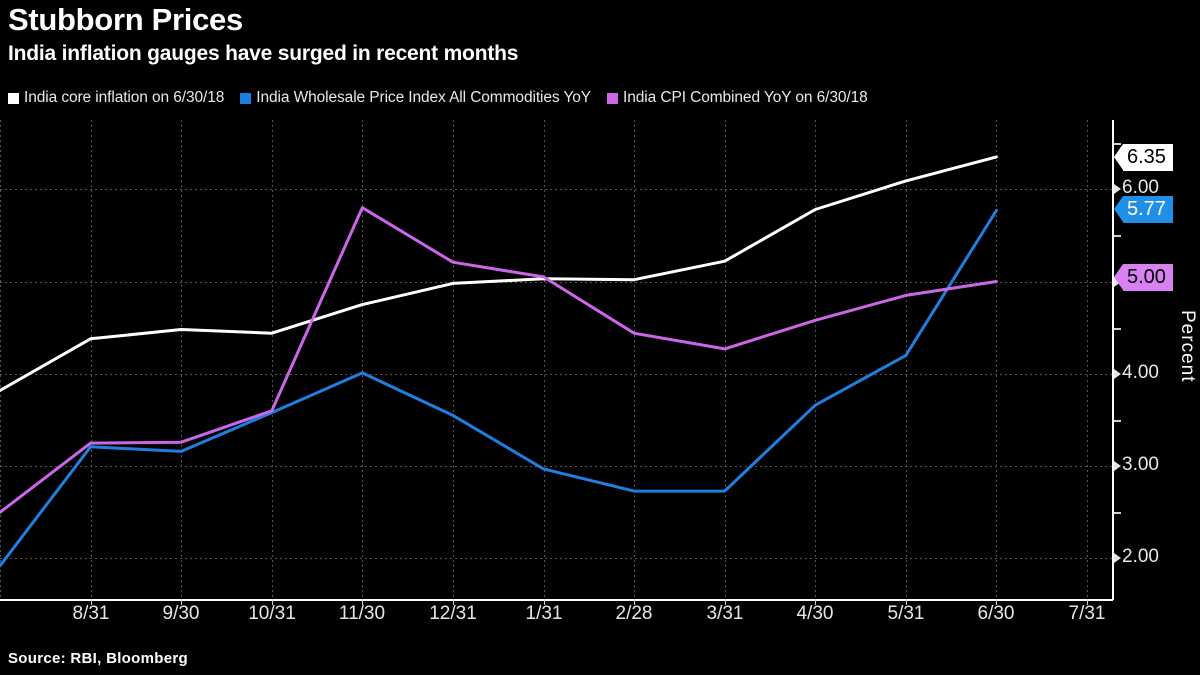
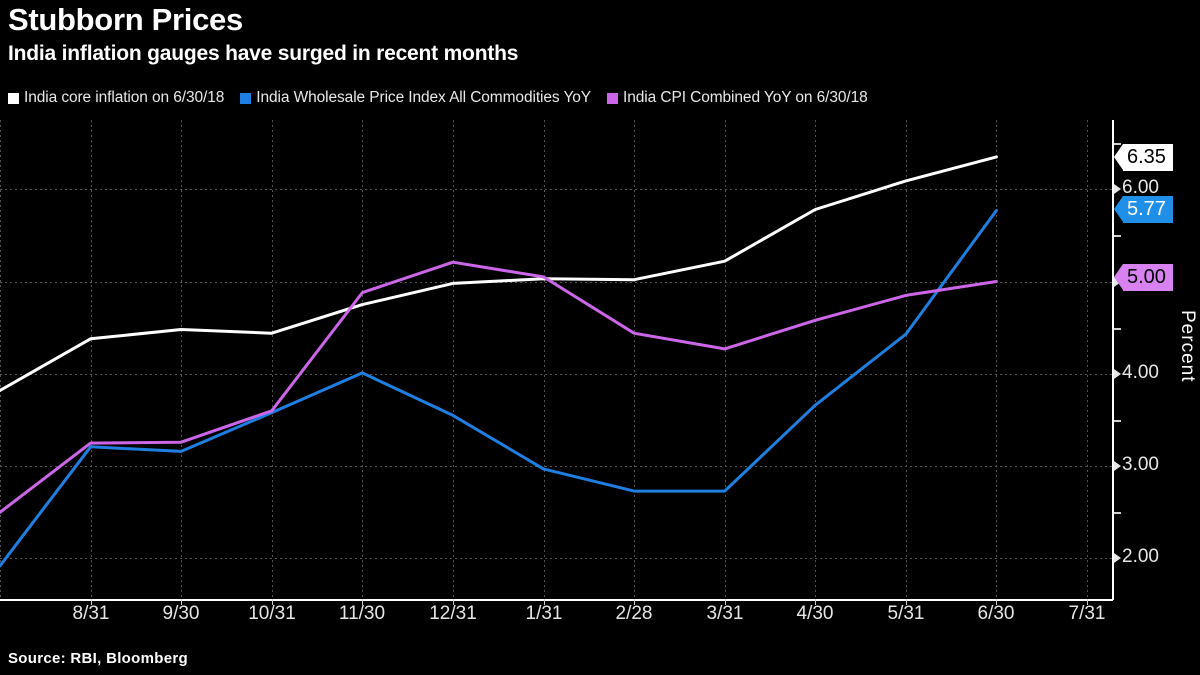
India CPI Combined YoY on 6/30/18/11/30: 5.8 -> 4.9
India Wholesale Price Index All Commodities YoY/5/31: 4.2 -> 4.4
